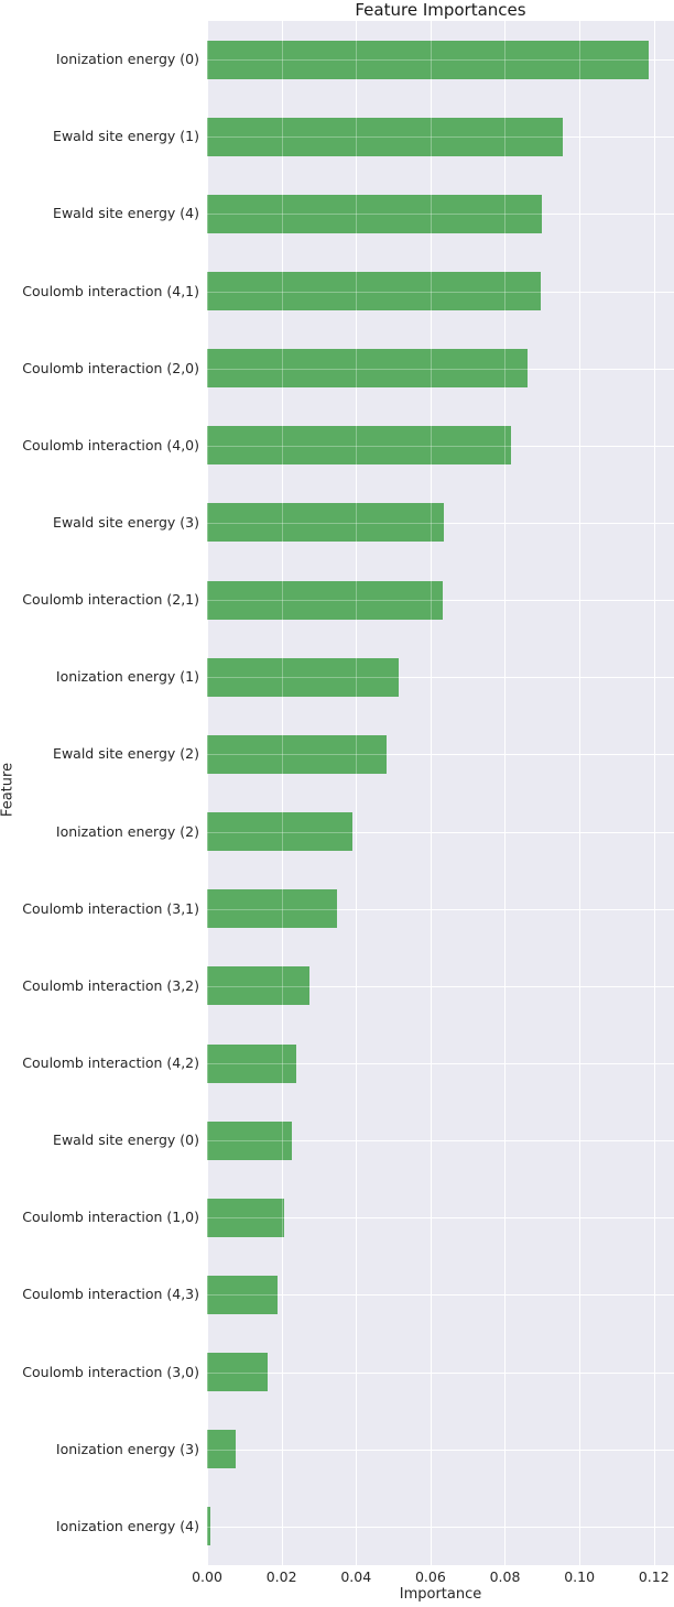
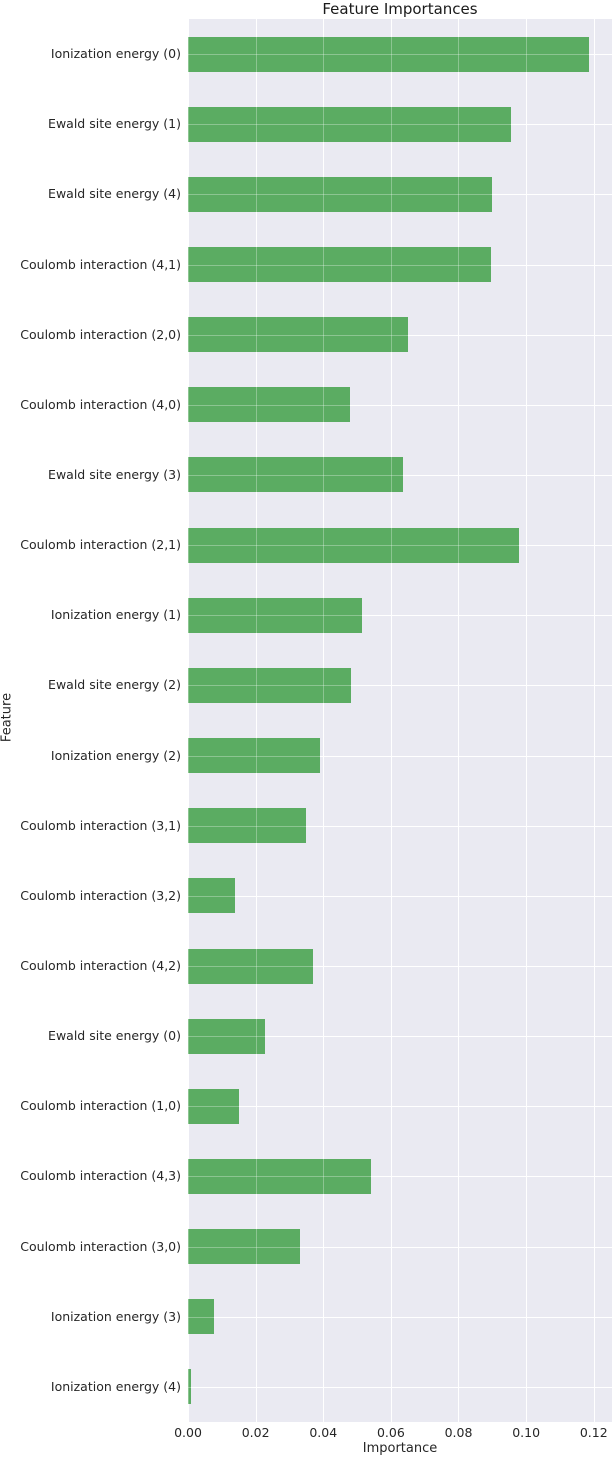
Coulomb interaction (2,0): 0.086 -> 0.065
Coulomb interaction (4,0): 0.082 -> 0.048
Coulomb interaction (2,1): 0.063 -> 0.098
Coulomb interaction (3,2): 0.028 -> 0.014
Coulomb interaction (4,2): 0.024 -> 0.037
Coulomb interaction (1,0): 0.021 -> 0.015
Coulomb interaction (4,3): 0.019 -> 0.054
Coulomb interaction (3,0): 0.016 -> 0.033
